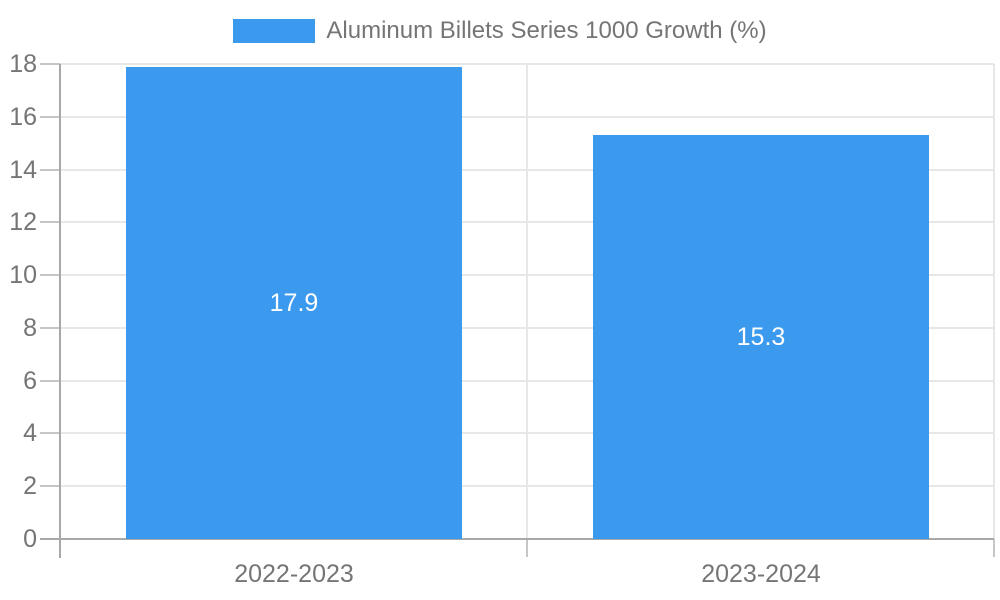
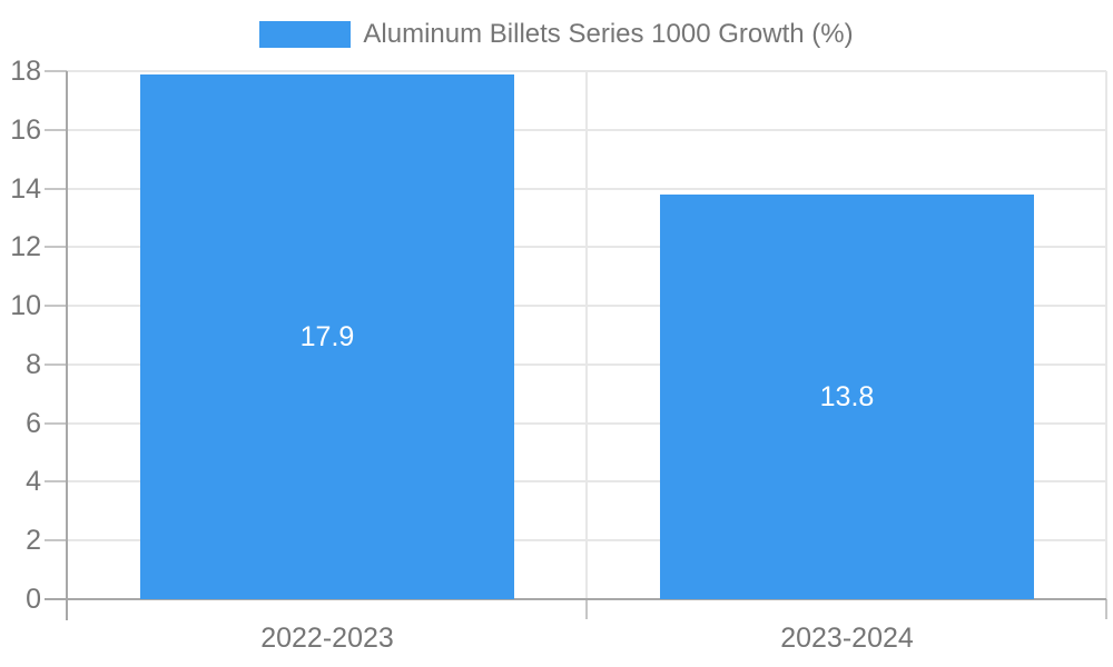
2023-2024: 15.3 -> 13.8
